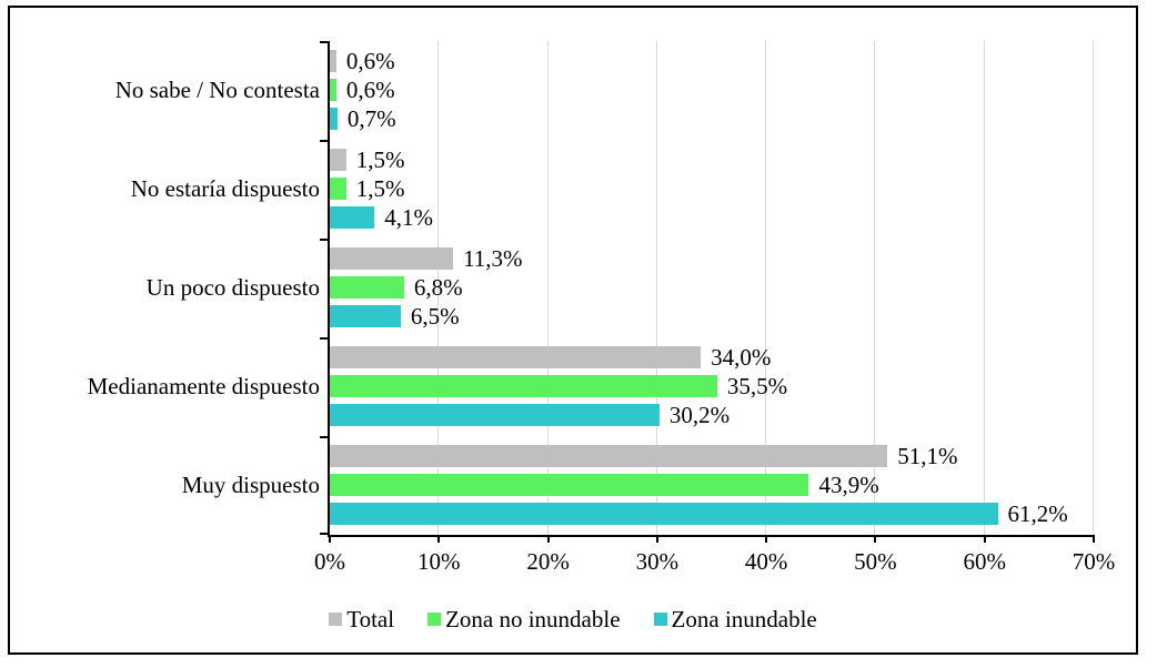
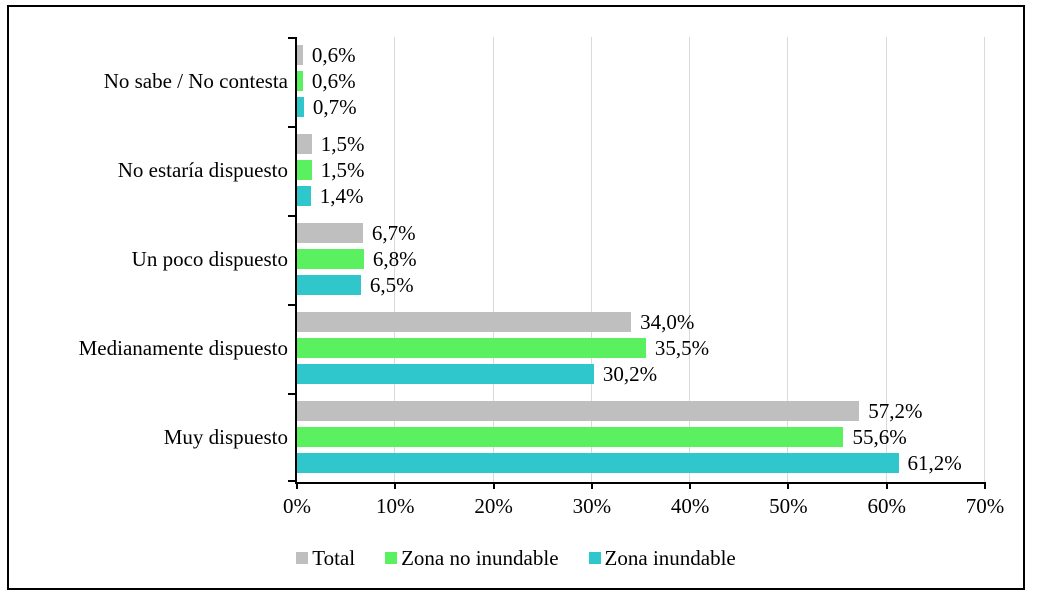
Zona inundable/No estaría dispuesto: 4,1% -> 1,4%
Total/Un poco dispuesto: 11,3% -> 6,7%
Total/Muy dispuesto: 51,1% -> 57,2%
Zona no inundable/Muy dispuesto: 43,9% -> 55,6%
